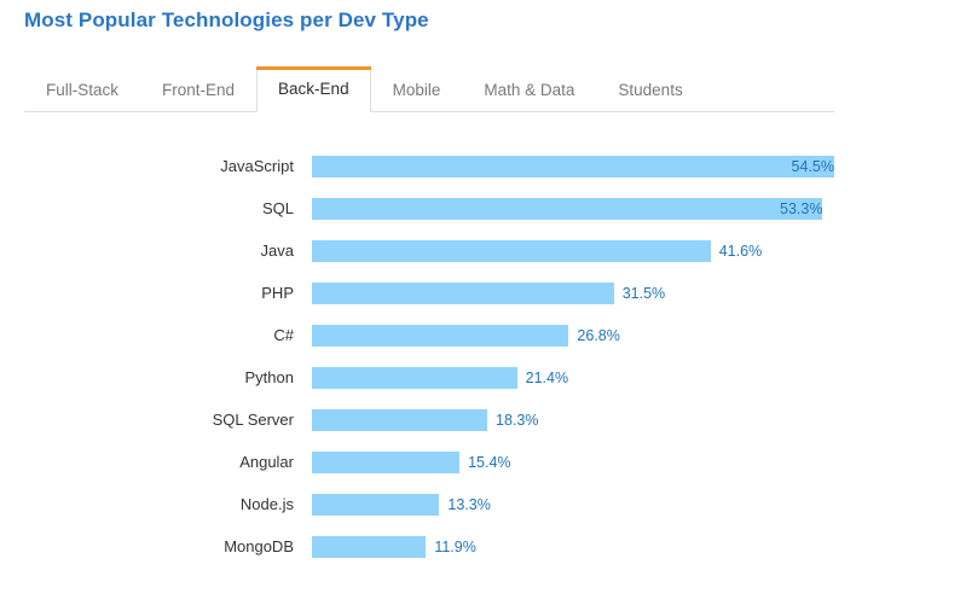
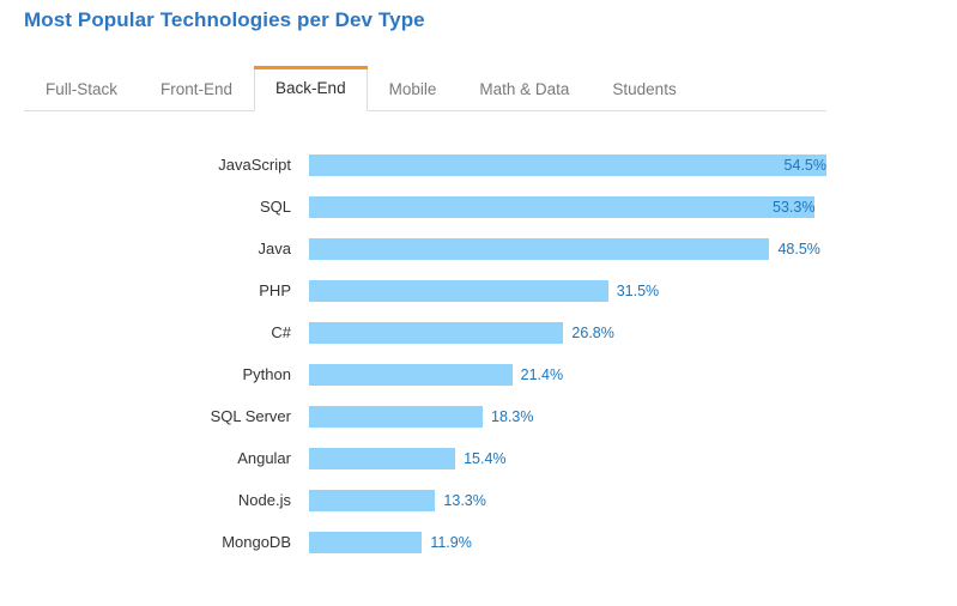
Java: 41.6% -> 48.5%
